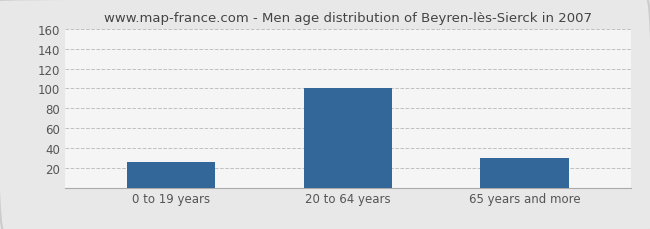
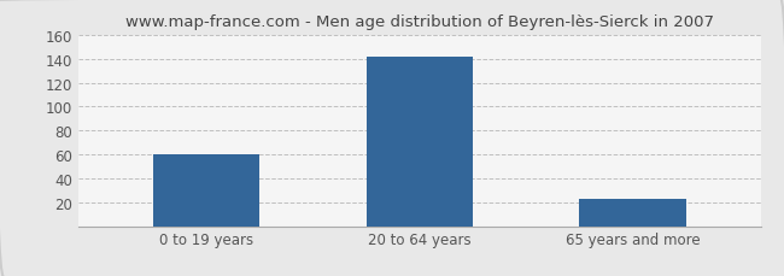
0 to 19 years: 26 -> 60
20 to 64 years: 100 -> 142
65 years and more: 30 -> 23
